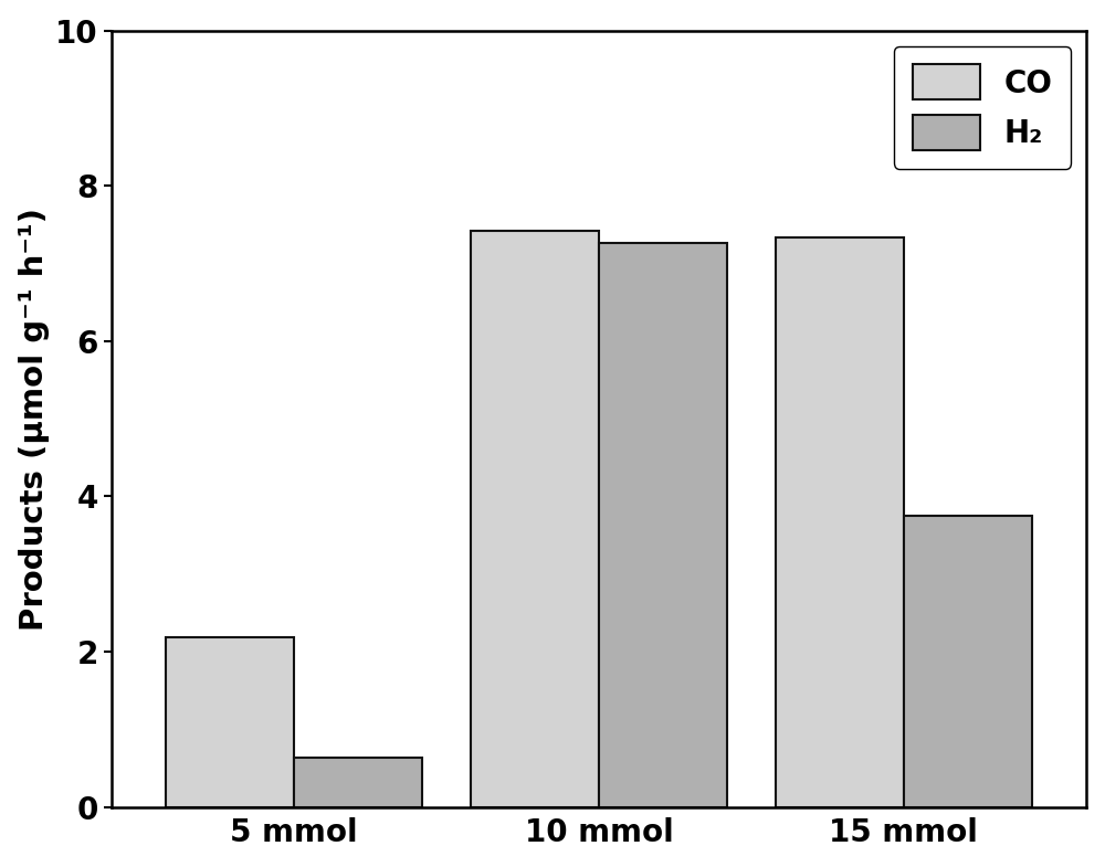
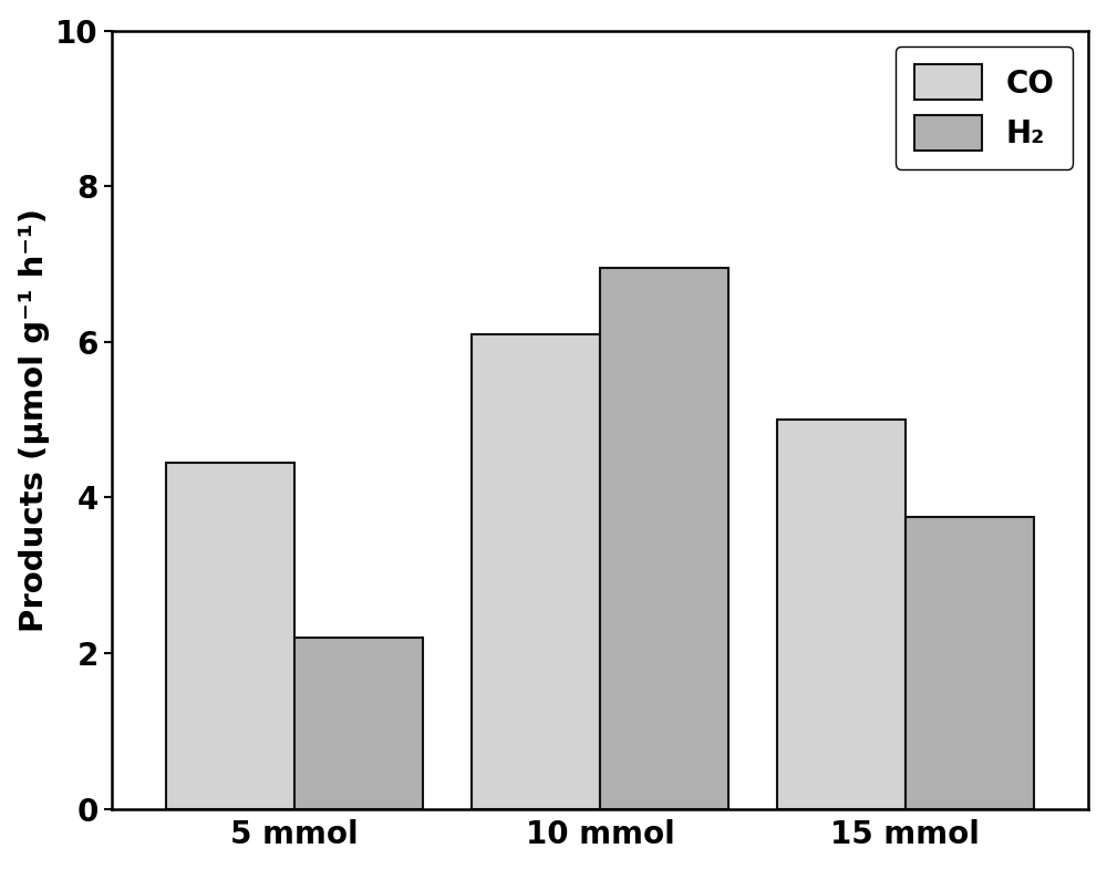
CO/5 mmol: 2.18 -> 4.45
H₂/5 mmol: 0.64 -> 2.20
CO/10 mmol: 7.42 -> 6.10
H₂/10 mmol: 7.26 -> 6.95
CO/15 mmol: 7.34 -> 5.00
